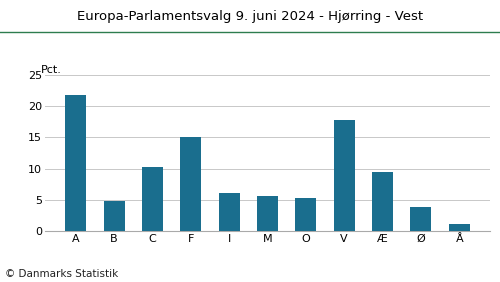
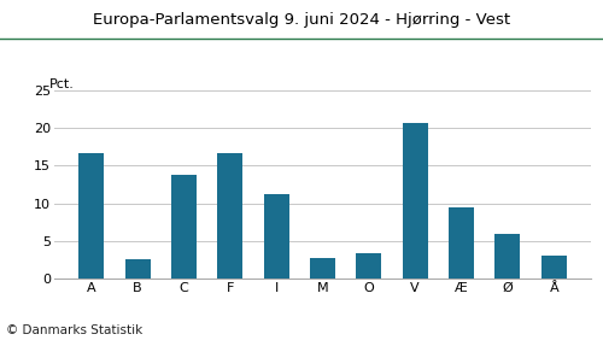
A: 21.7 -> 16.6
B: 4.8 -> 2.6
C: 10.2 -> 13.8
F: 15.0 -> 16.6
I: 6.1 -> 11.2
M: 5.7 -> 2.8
O: 5.3 -> 3.4
V: 17.7 -> 20.6
Ø: 3.9 -> 6.0
Å: 1.1 -> 3.0
